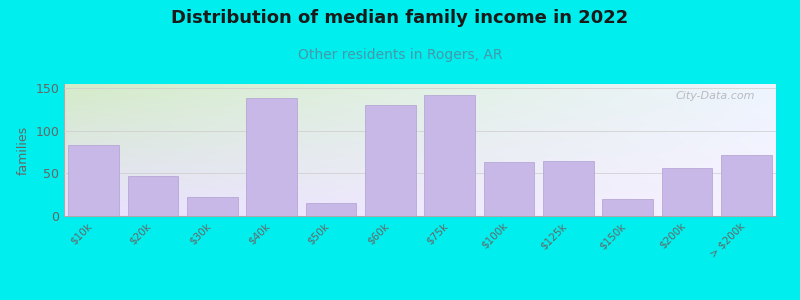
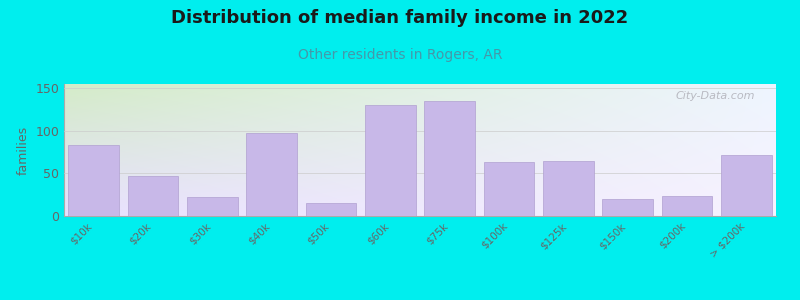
$40k: 138 -> 98
$75k: 142 -> 135
$200k: 56 -> 23
